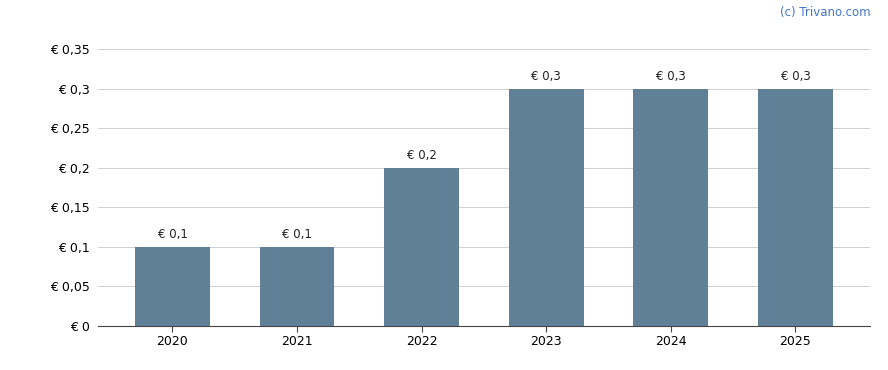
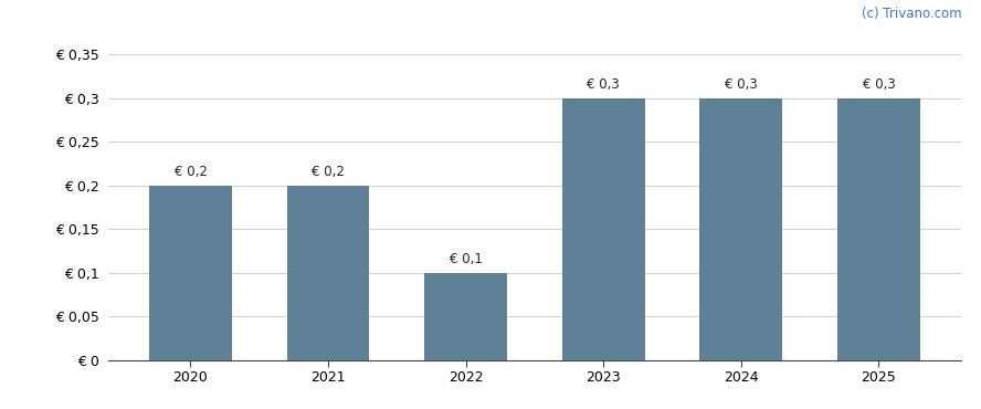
2020: 0,1 -> 0,2
2021: 0,1 -> 0,2
2022: 0,2 -> 0,1
